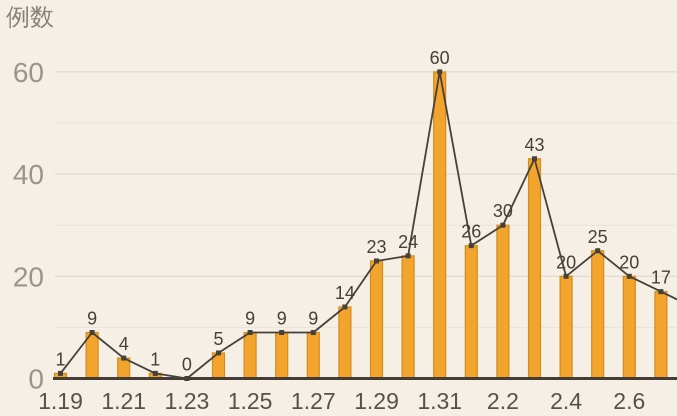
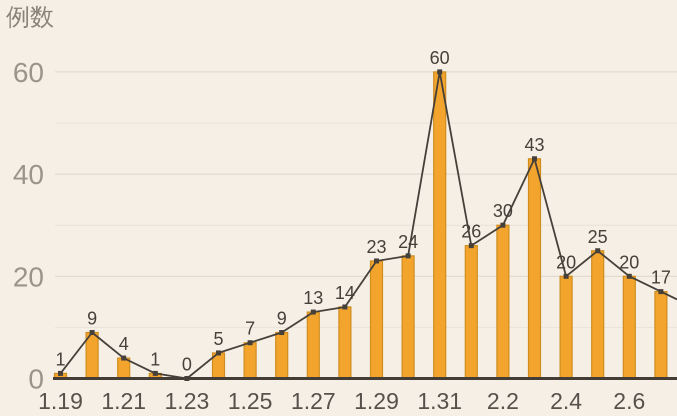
1.25: 9 -> 7
1.27: 9 -> 13
